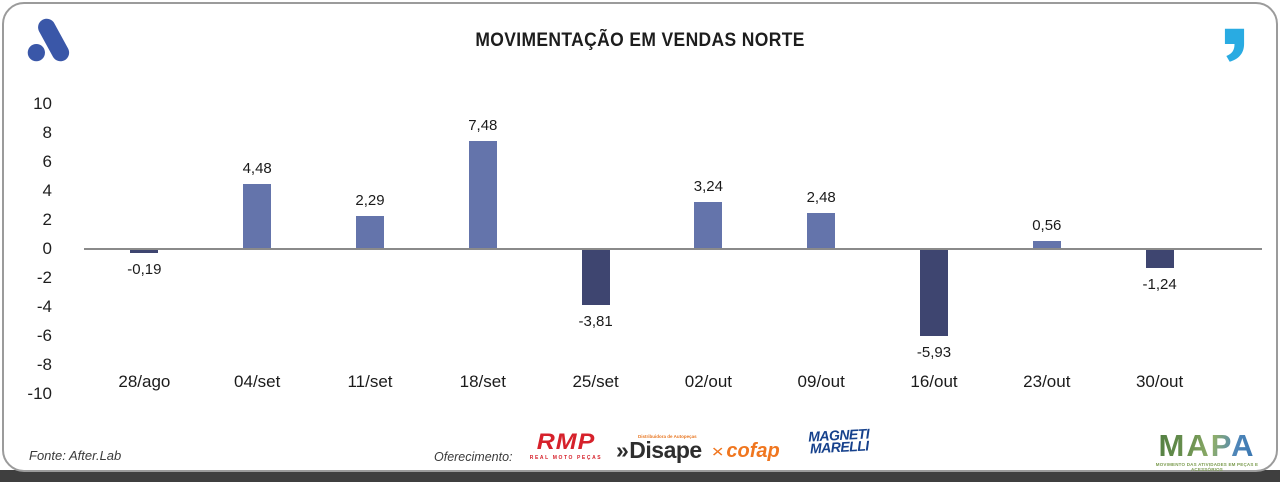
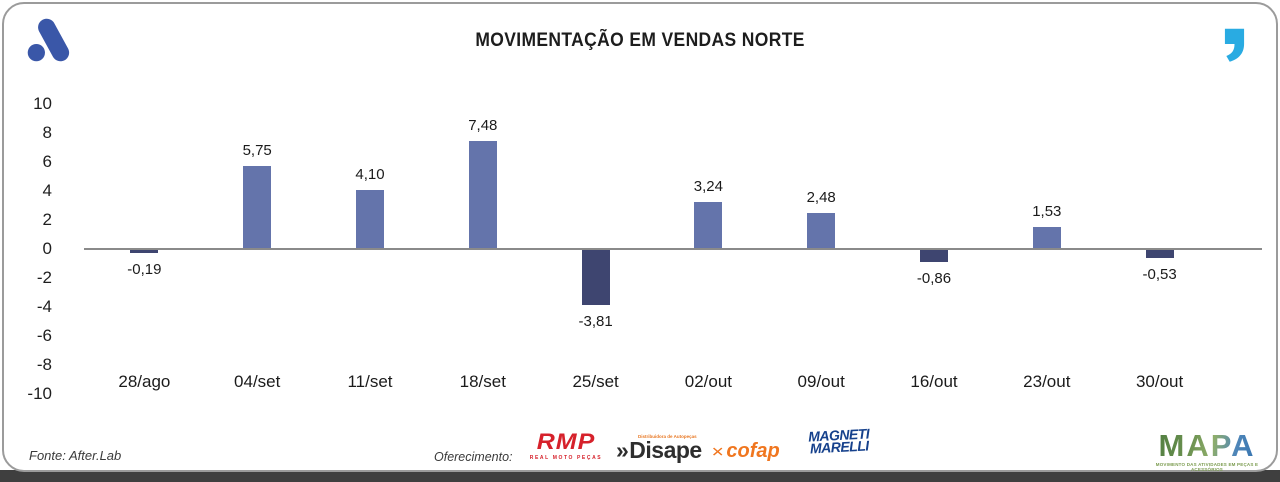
04/set: 4,48 -> 5,75
11/set: 2,29 -> 4,10
16/out: -5,93 -> -0,86
23/out: 0,56 -> 1,53
30/out: -1,24 -> -0,53
